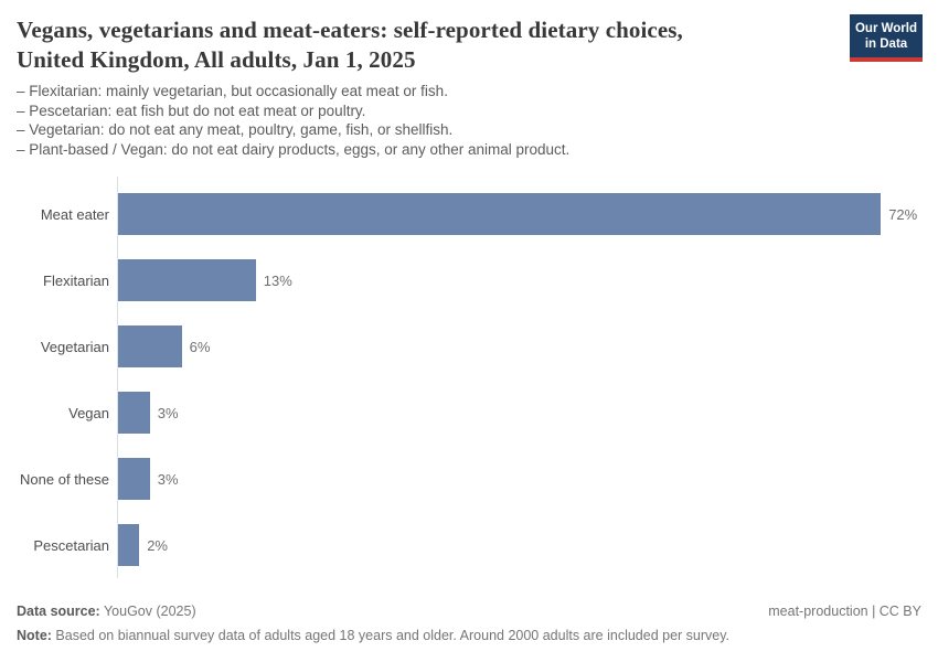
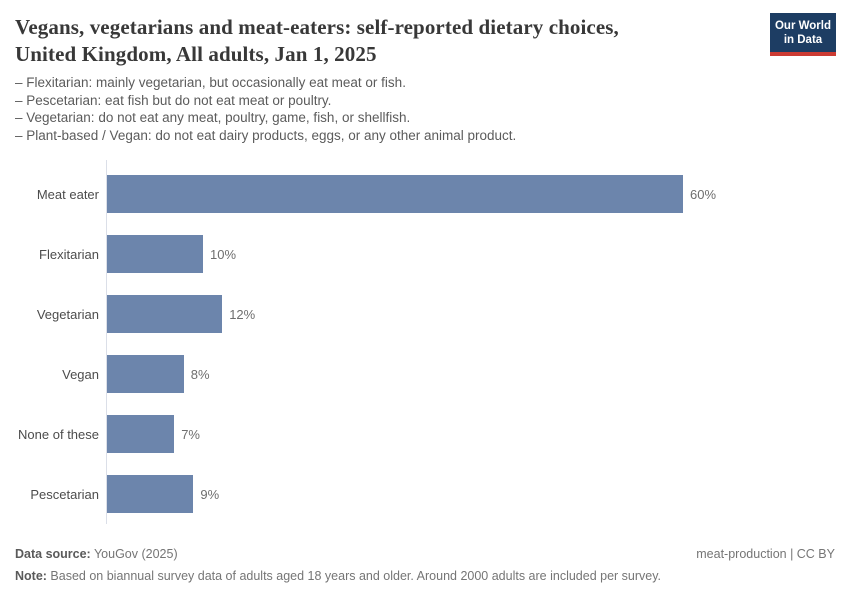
Meat eater: 72% -> 60%
Flexitarian: 13% -> 10%
Vegetarian: 6% -> 12%
Vegan: 3% -> 8%
None of these: 3% -> 7%
Pescetarian: 2% -> 9%
